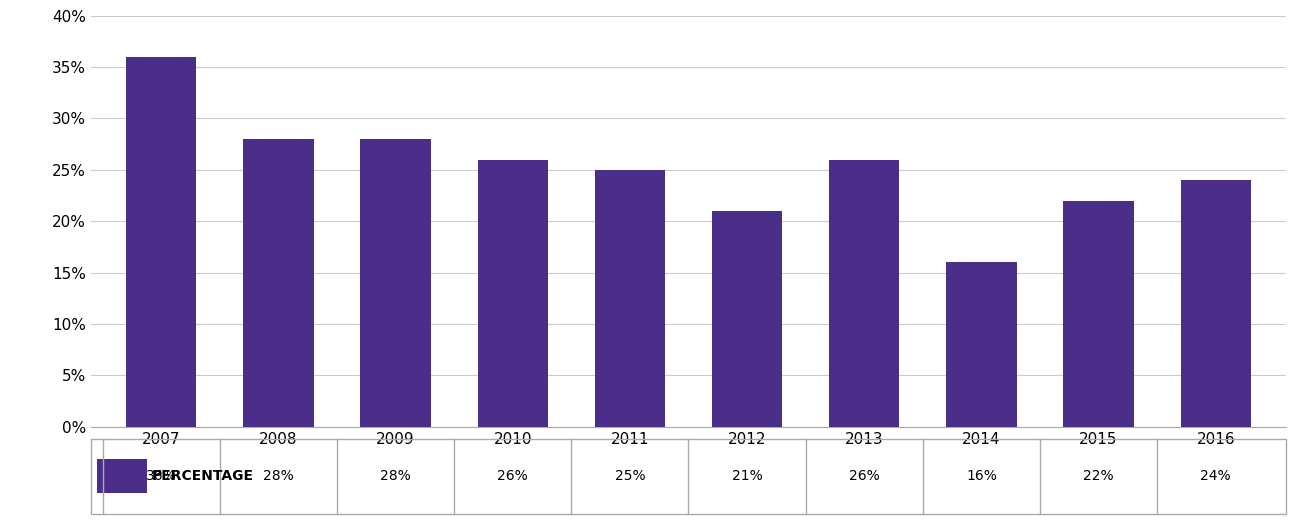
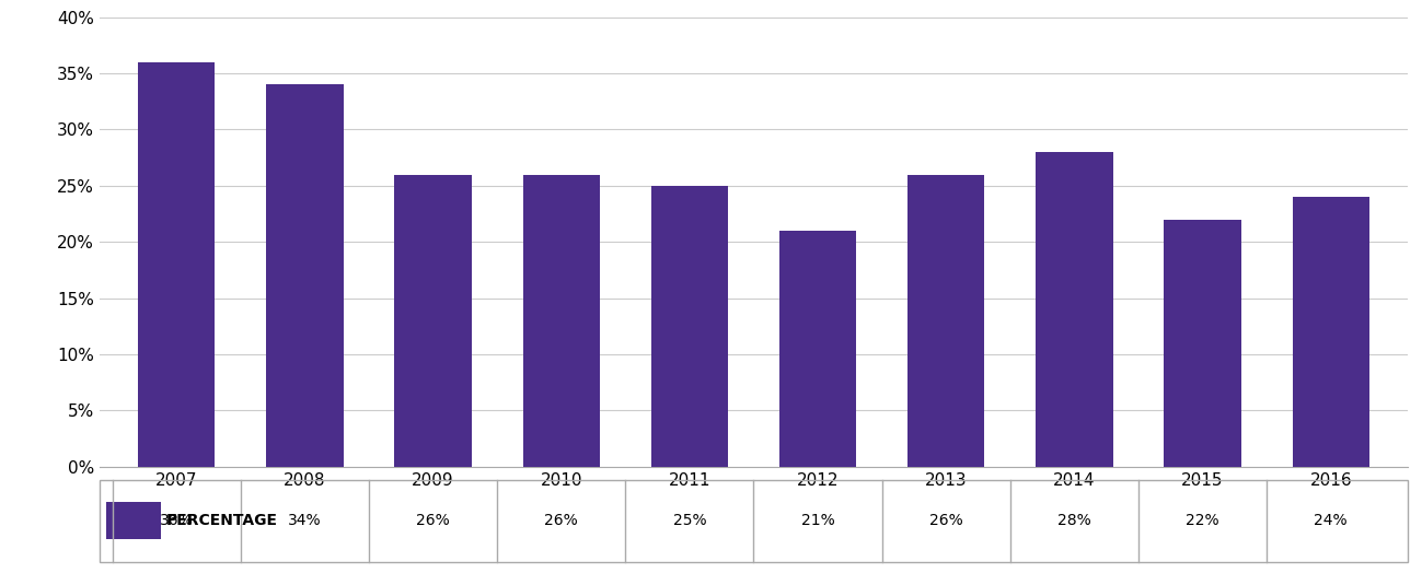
2008: 28% -> 34%
2009: 28% -> 26%
2014: 16% -> 28%
